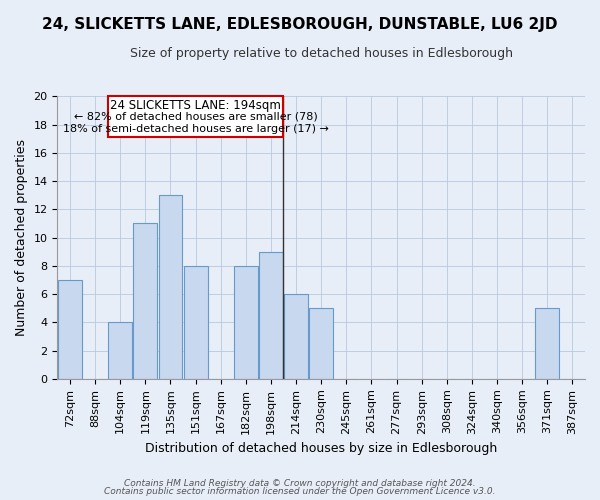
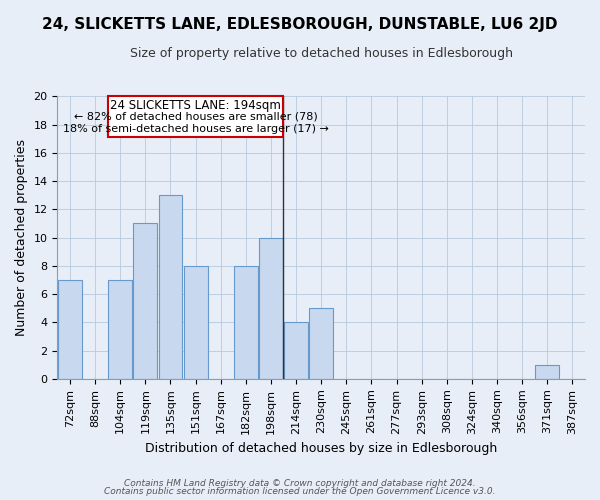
104sqm: 4 -> 7
198sqm: 9 -> 10
214sqm: 6 -> 4
371sqm: 5 -> 1
